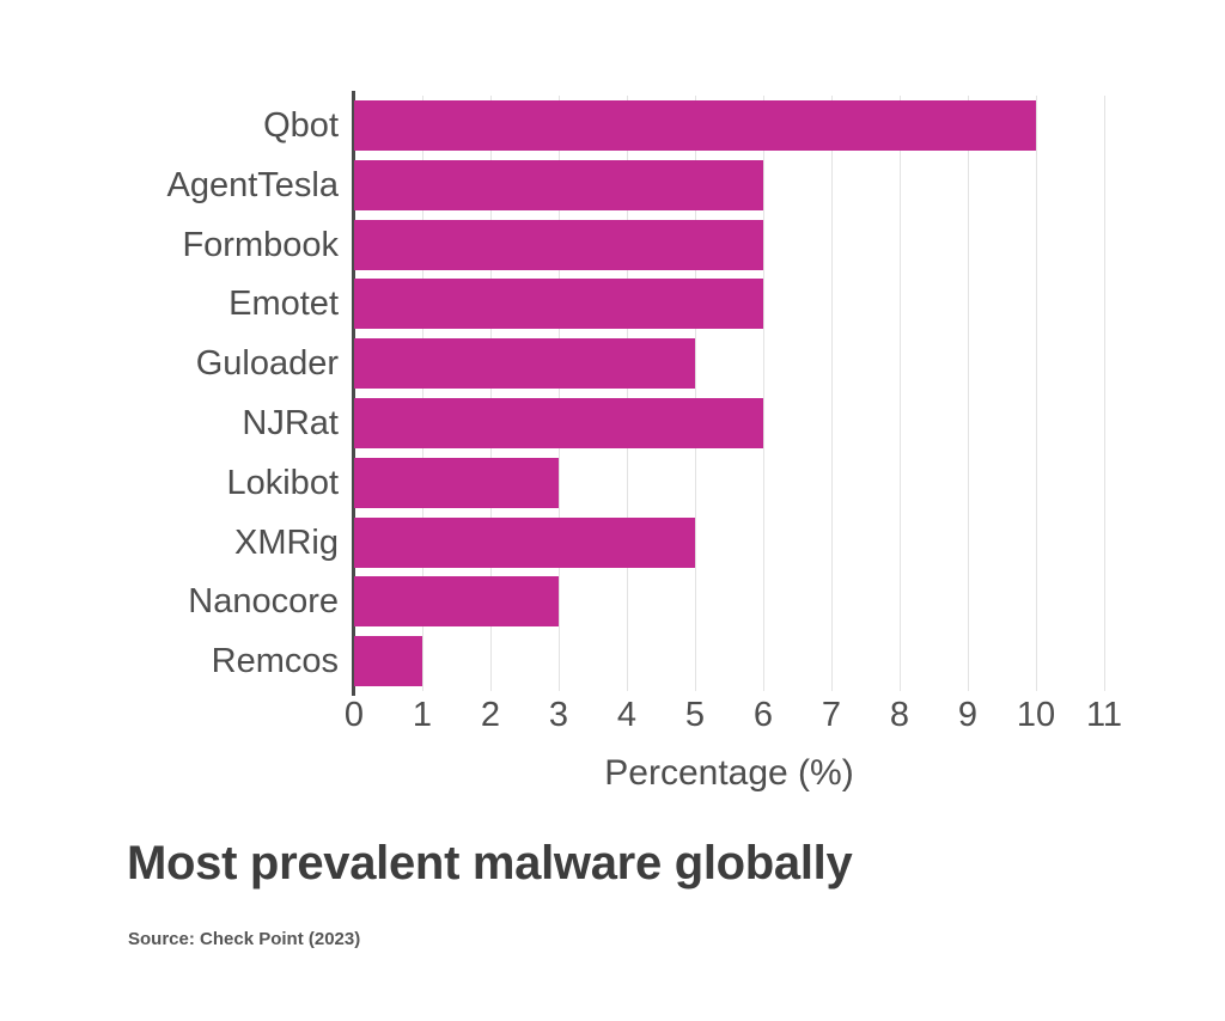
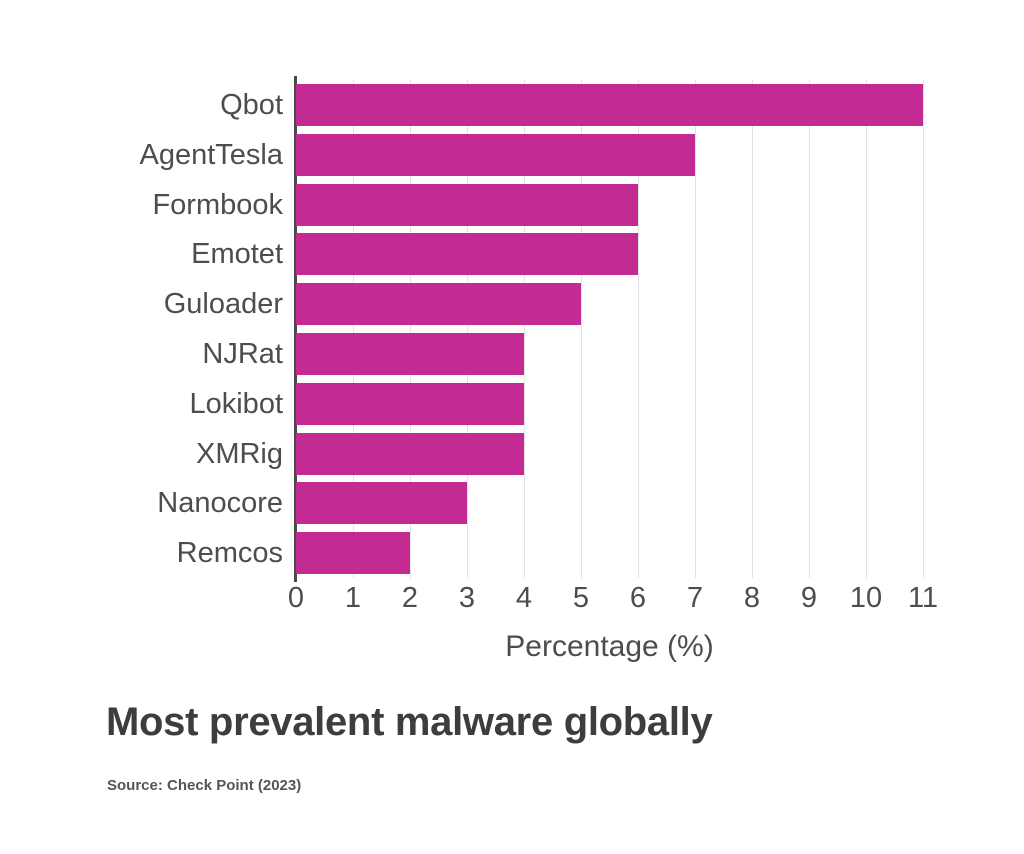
Qbot: 10 -> 11
AgentTesla: 6 -> 7
NJRat: 6 -> 4
Lokibot: 3 -> 4
XMRig: 5 -> 4
Remcos: 1 -> 2
